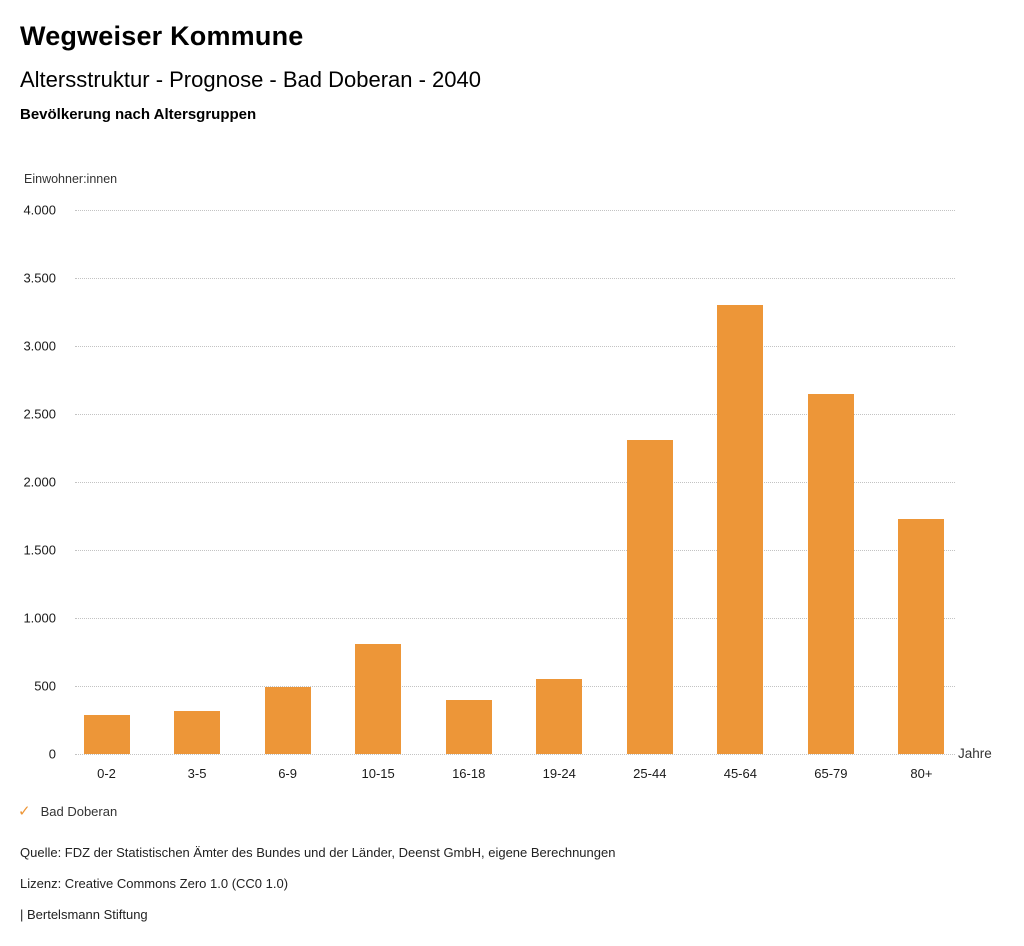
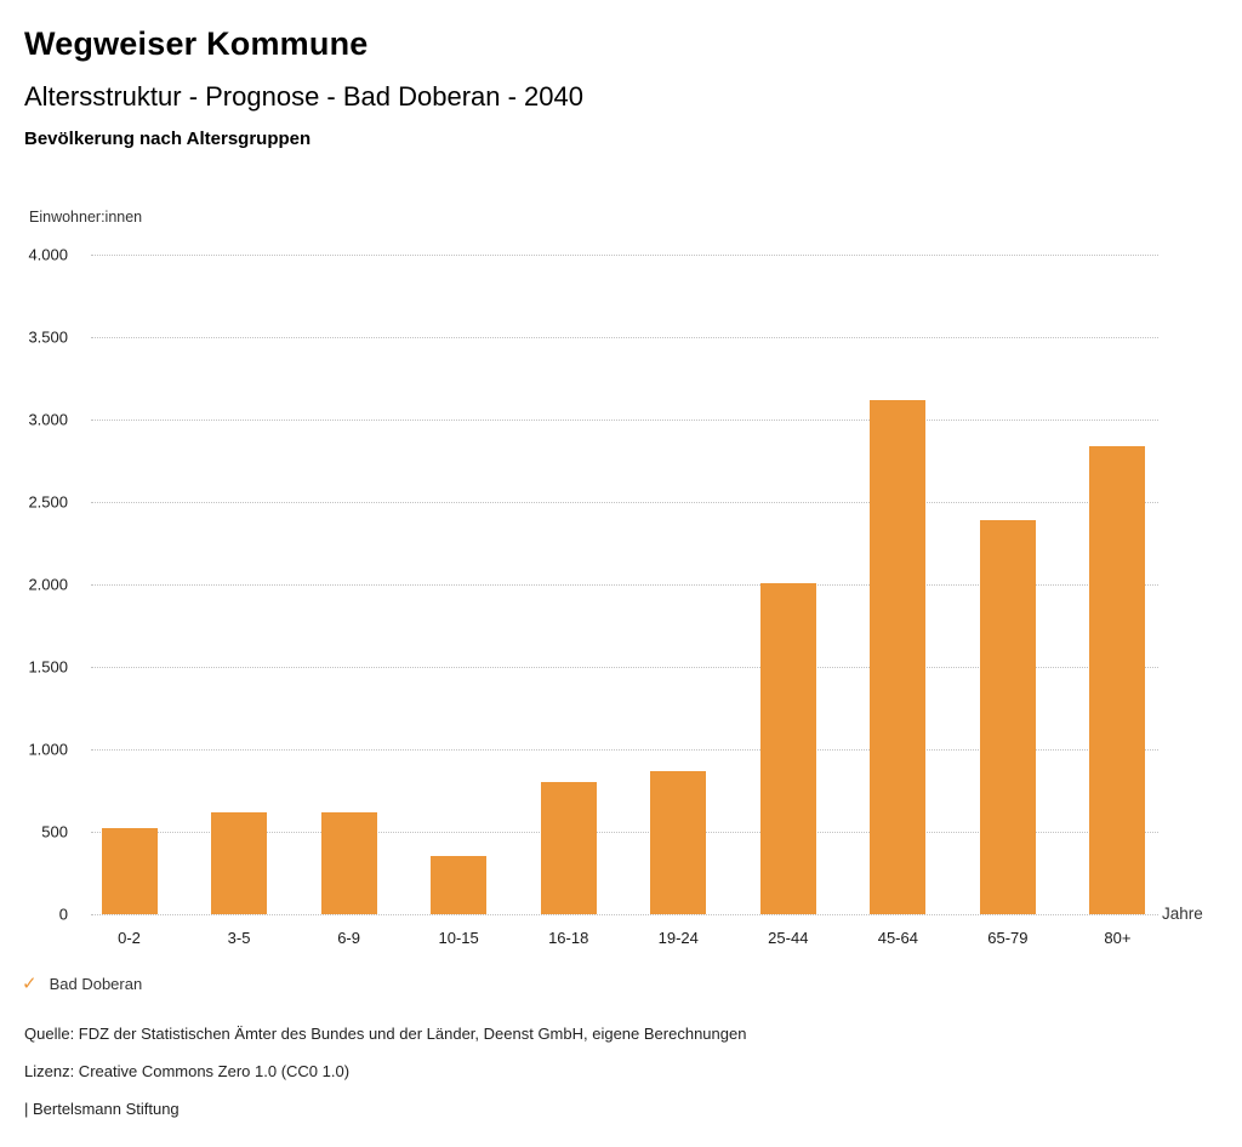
0-2: 280 -> 520
3-5: 320 -> 620
6-9: 490 -> 620
10-15: 810 -> 350
16-18: 400 -> 800
19-24: 560 -> 870
25-44: 2310 -> 2010
45-64: 3300 -> 3120
65-79: 2650 -> 2390
80+: 1730 -> 2840
